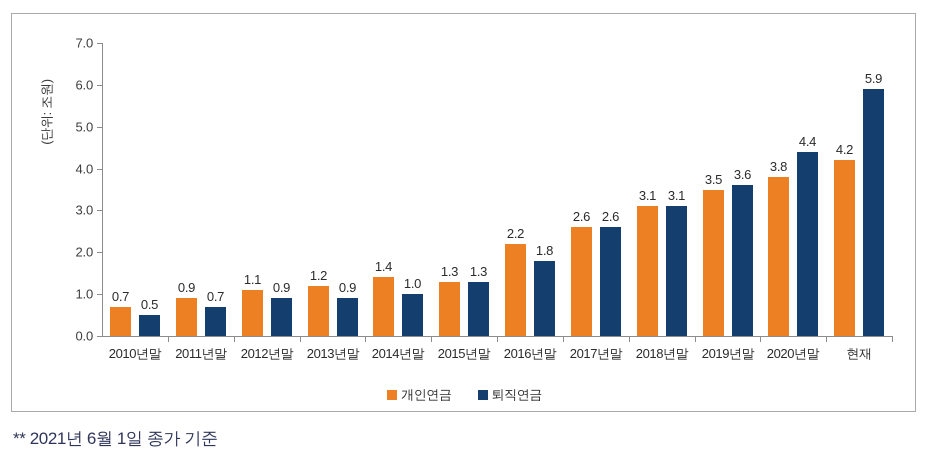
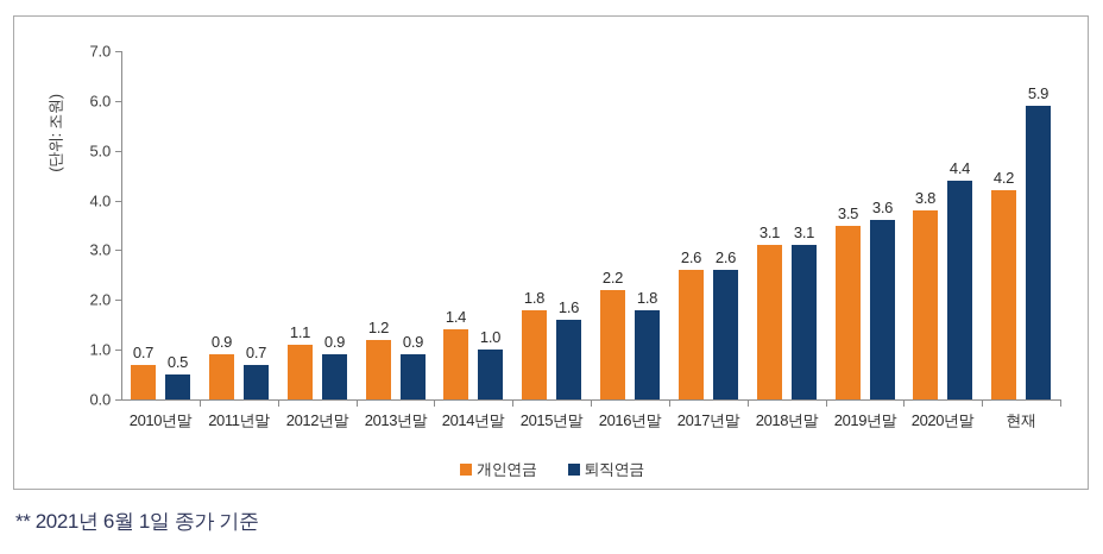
개인연금/2015년말: 1.3 -> 1.8
퇴직연금/2015년말: 1.3 -> 1.6
